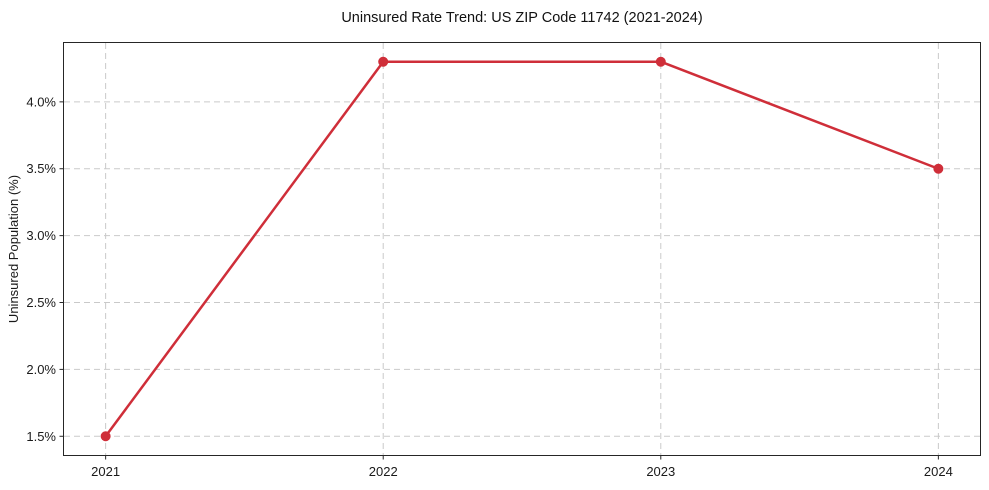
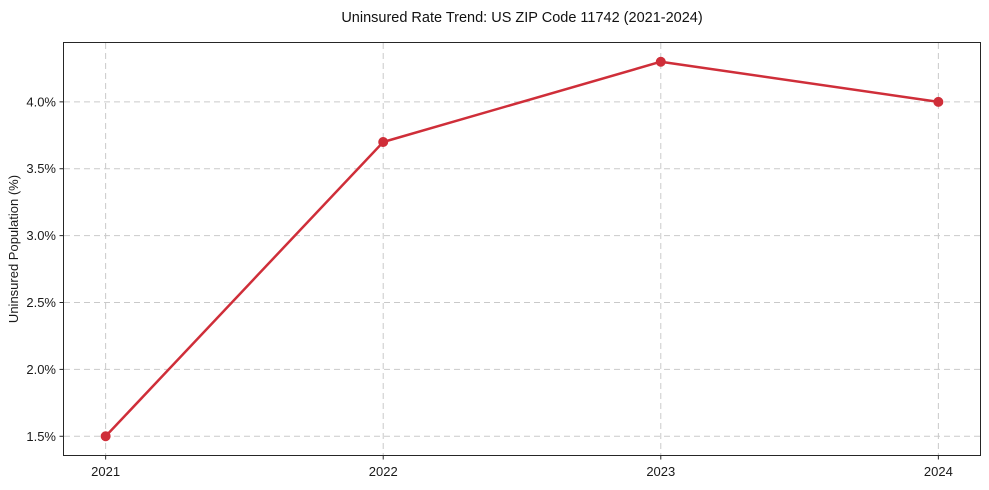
2022: 4.3% -> 3.7%
2024: 3.5% -> 4.0%
